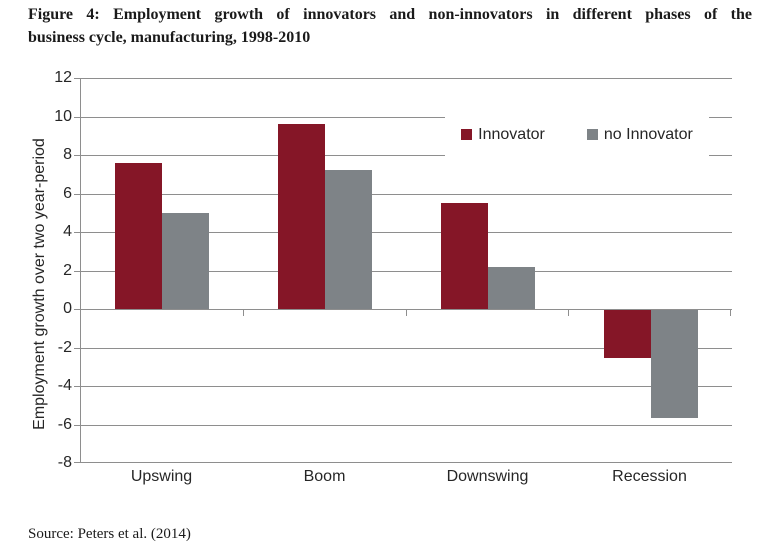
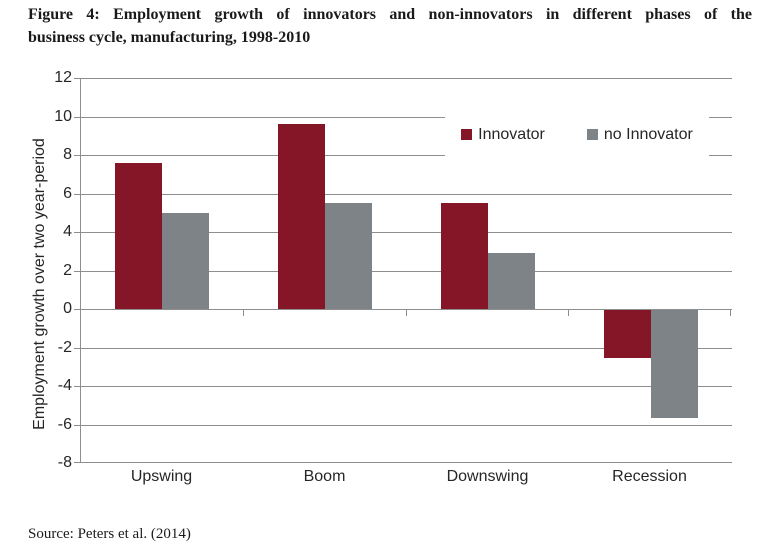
no Innovator/Boom: 7.2 -> 5.5
no Innovator/Downswing: 2.2 -> 2.9
